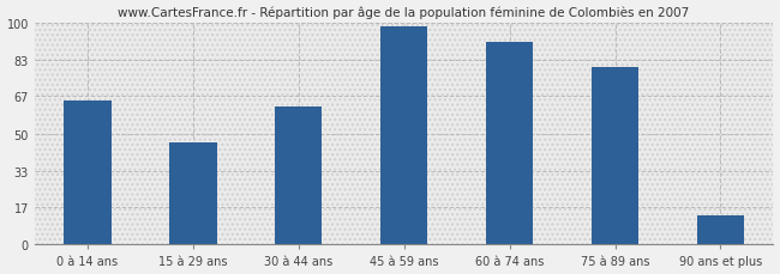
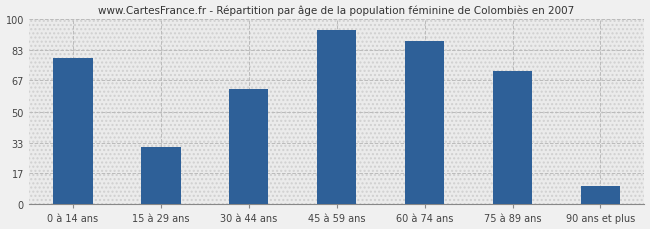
0 à 14 ans: 65 -> 79
15 à 29 ans: 46 -> 31
45 à 59 ans: 98 -> 94
60 à 74 ans: 91 -> 88
75 à 89 ans: 80 -> 72
90 ans et plus: 13 -> 10
